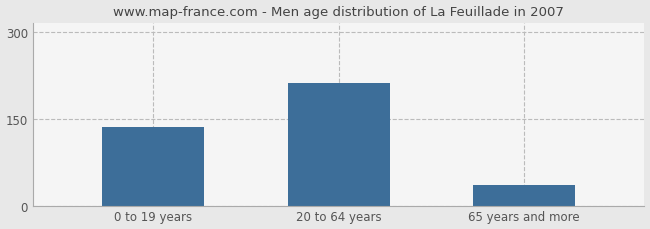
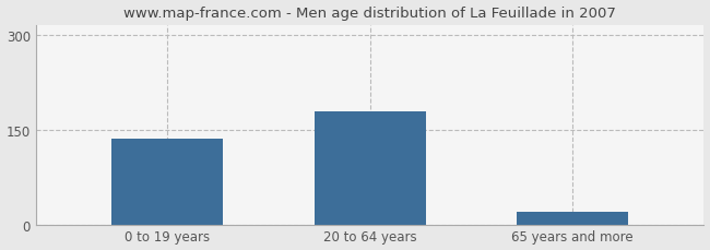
20 to 64 years: 212 -> 178
65 years and more: 36 -> 20
